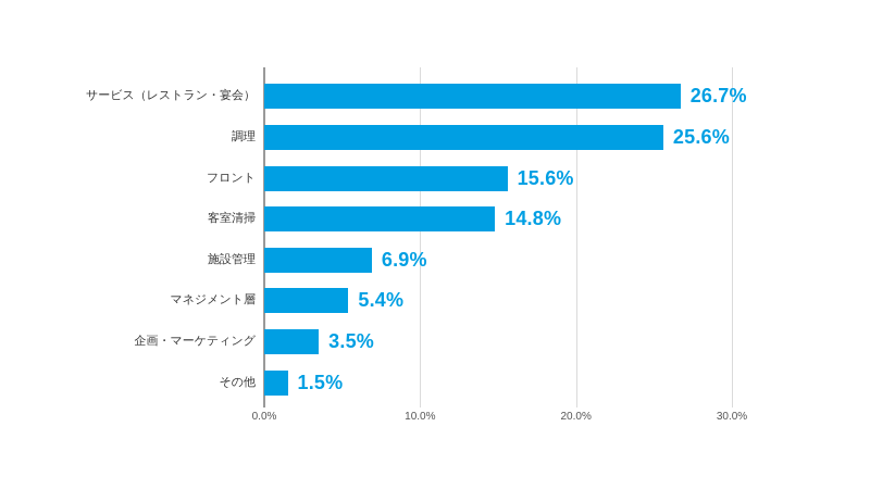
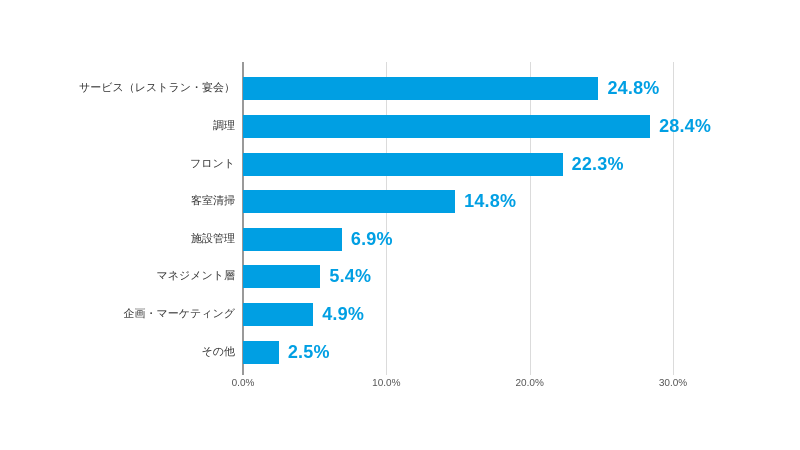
サービス（レストラン・宴会）: 26.7% -> 24.8%
調理: 25.6% -> 28.4%
フロント: 15.6% -> 22.3%
企画・マーケティング: 3.5% -> 4.9%
その他: 1.5% -> 2.5%
